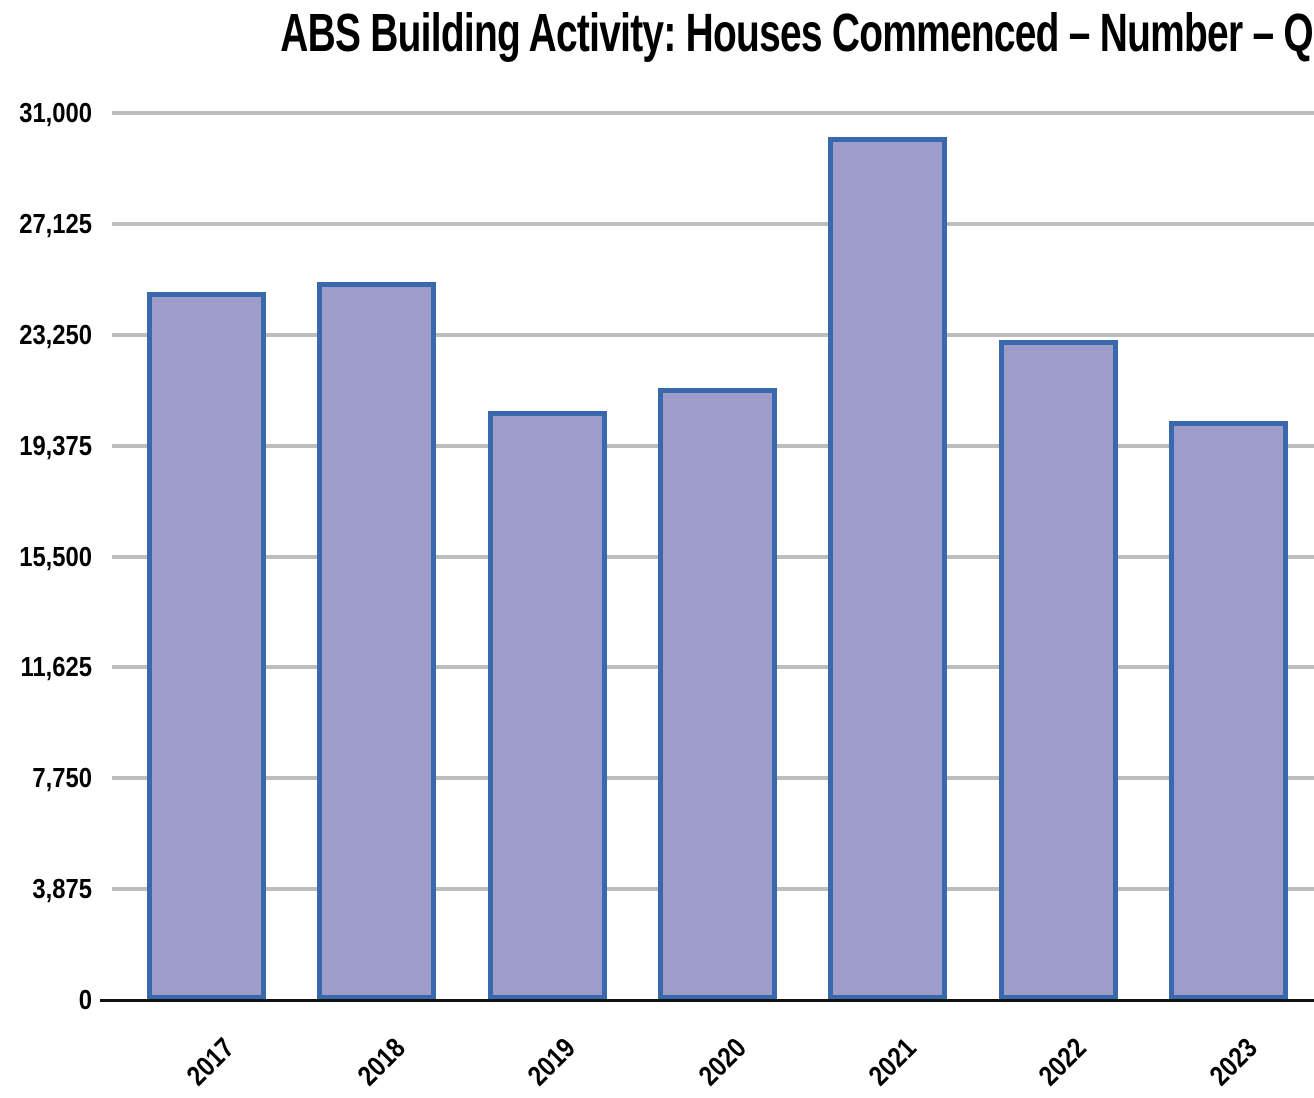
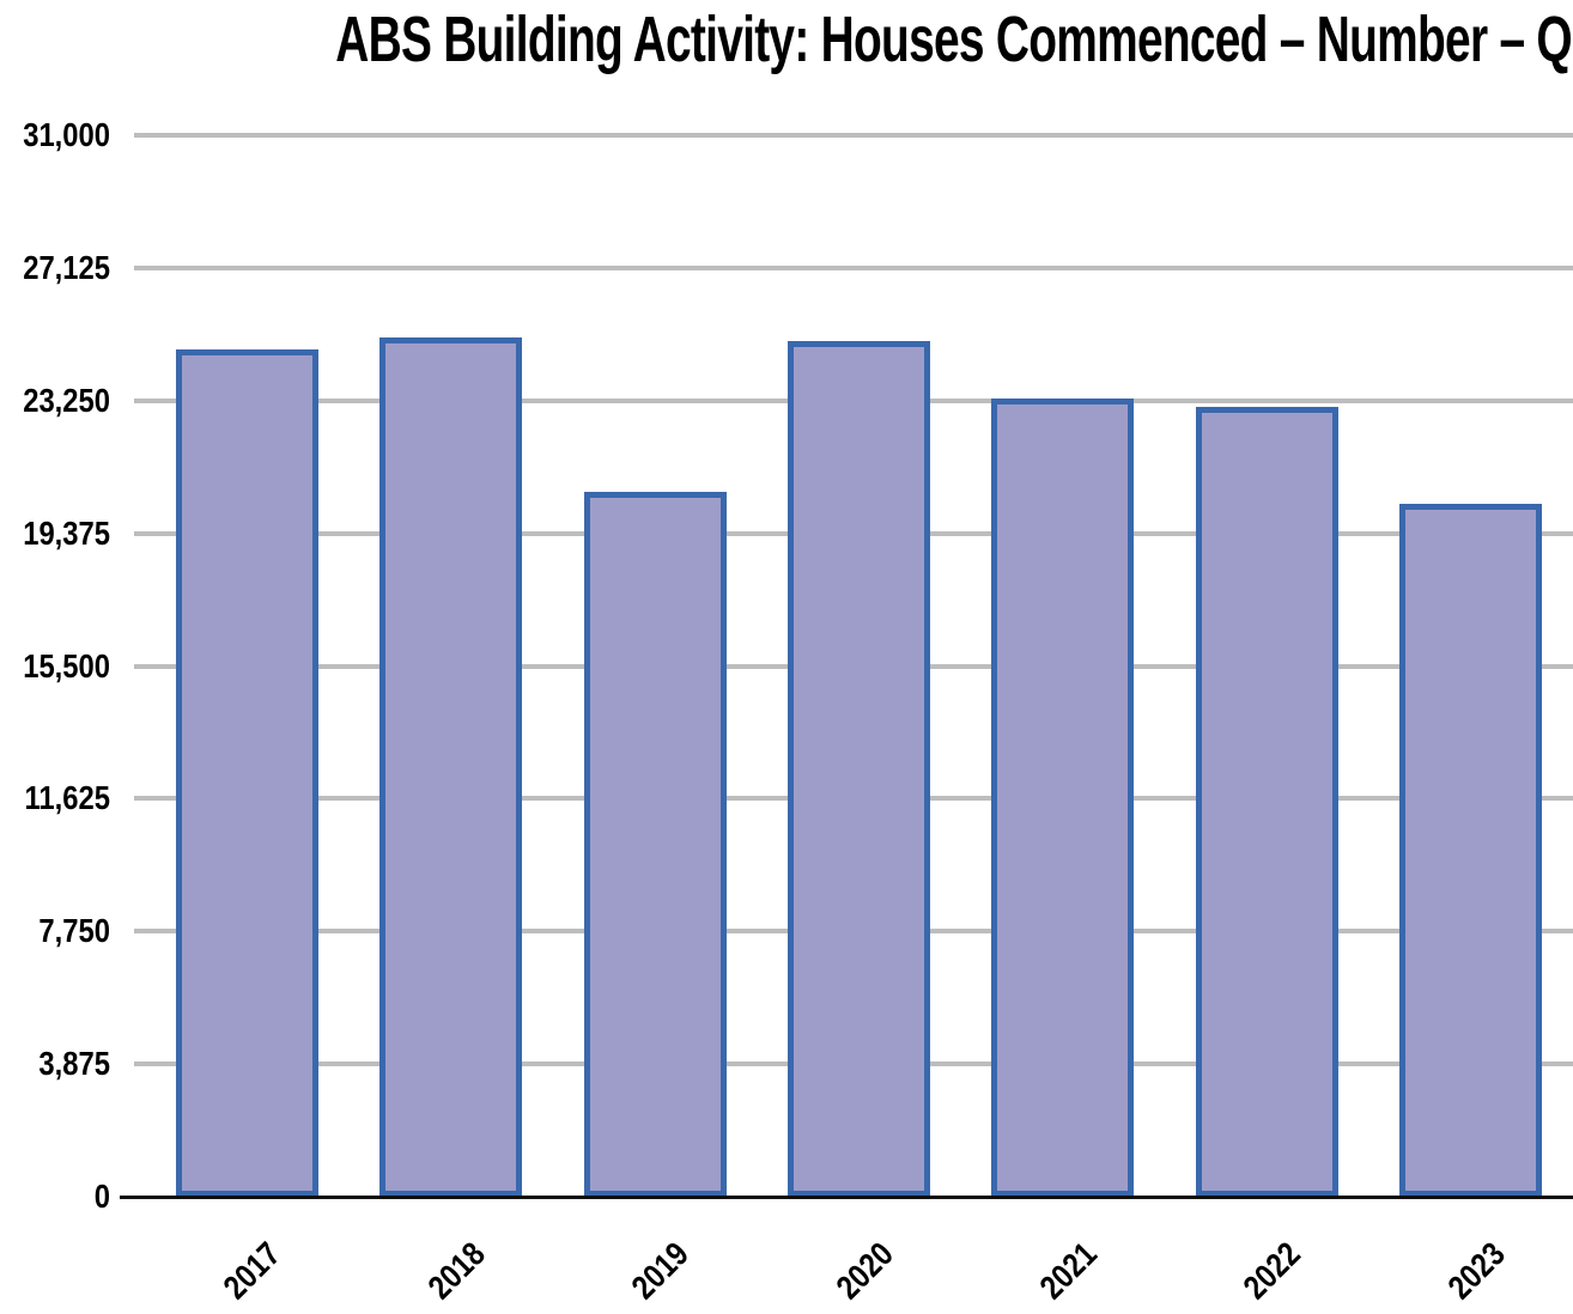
2020: 21400 -> 25000
2021: 30200 -> 23300
